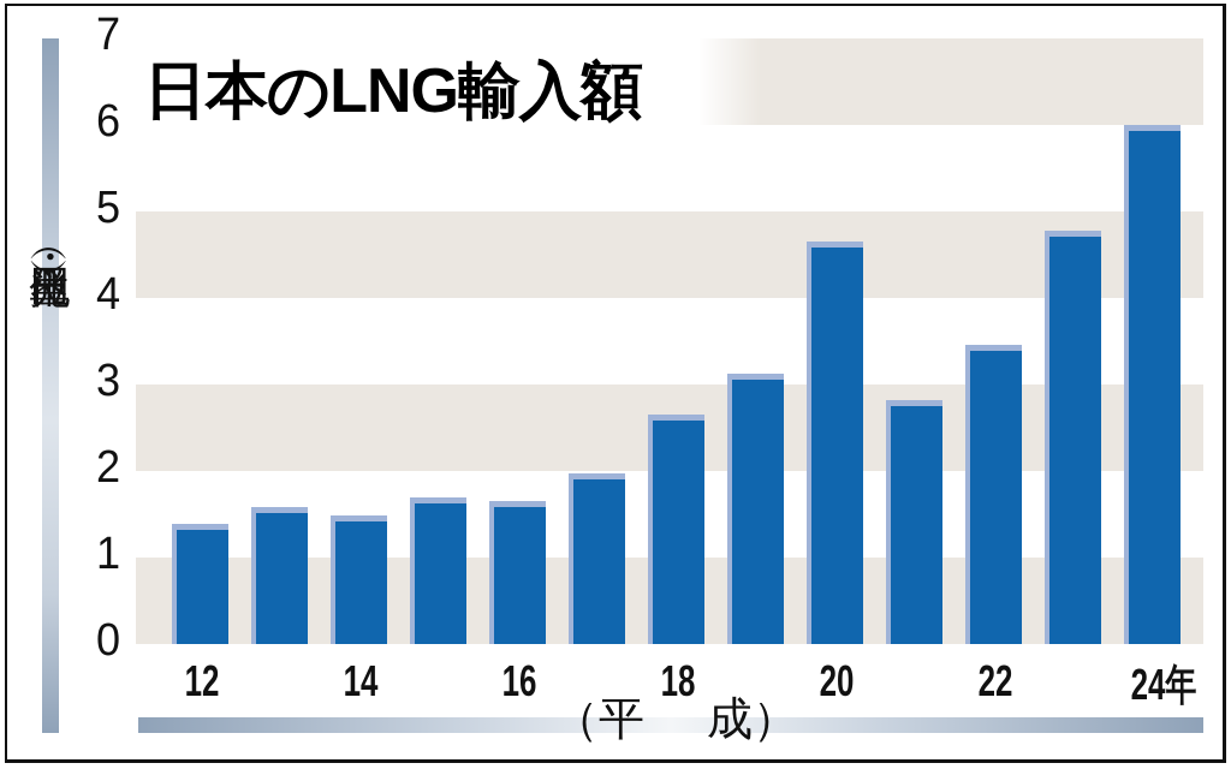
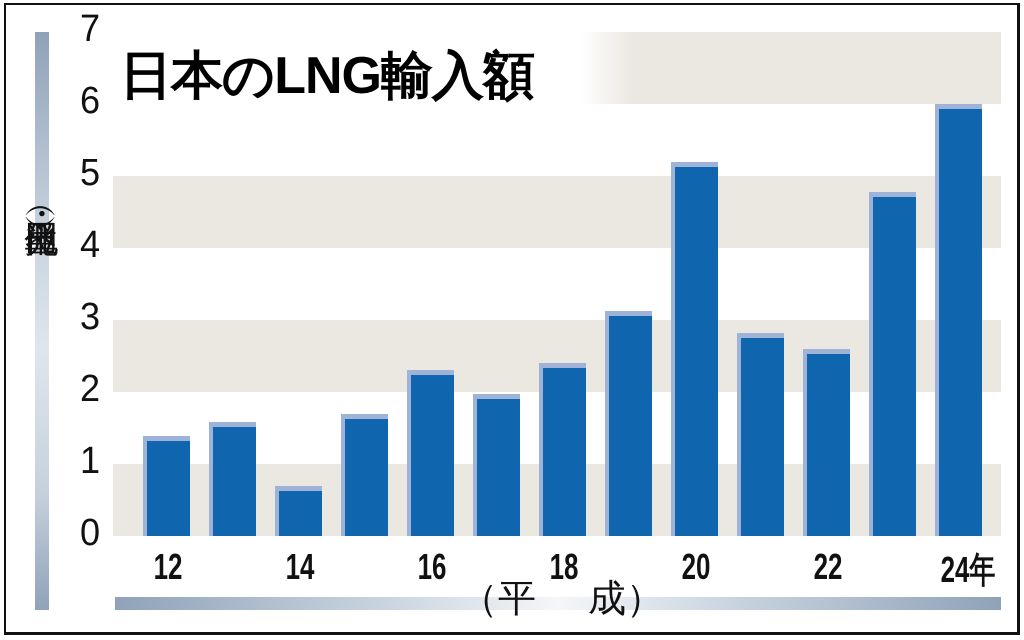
14: 1.5 -> 0.7
16: 1.6 -> 2.3
18: 2.6 -> 2.4
20: 4.7 -> 5.2
22: 3.5 -> 2.6
